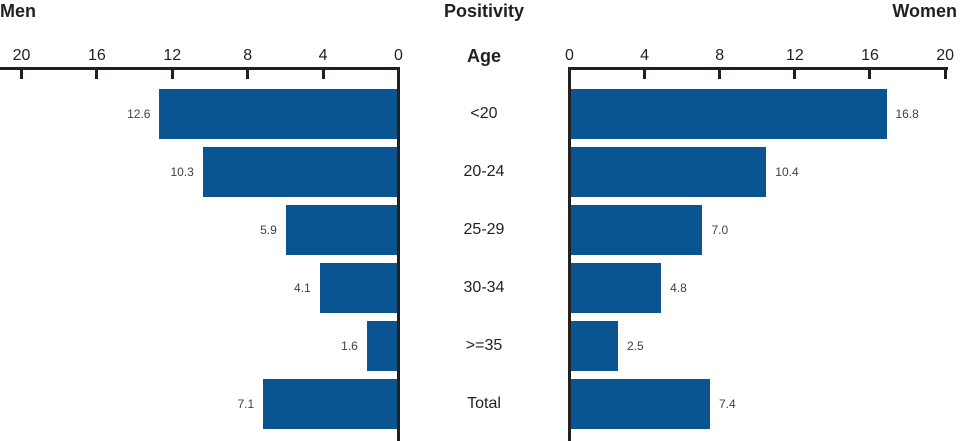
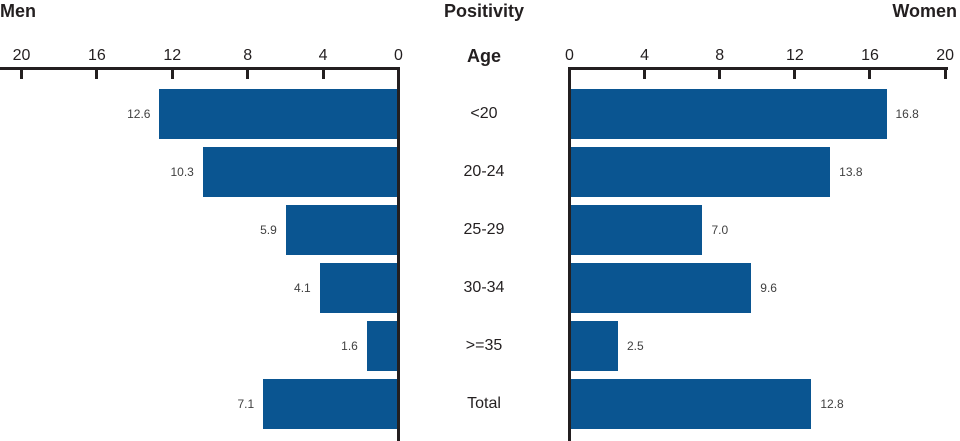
Women/20-24: 10.4 -> 13.8
Women/30-34: 4.8 -> 9.6
Women/Total: 7.4 -> 12.8
